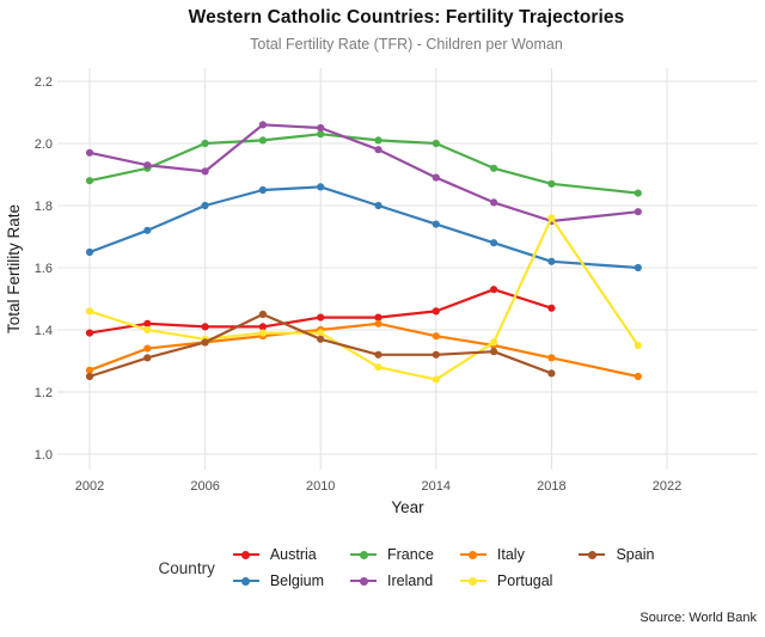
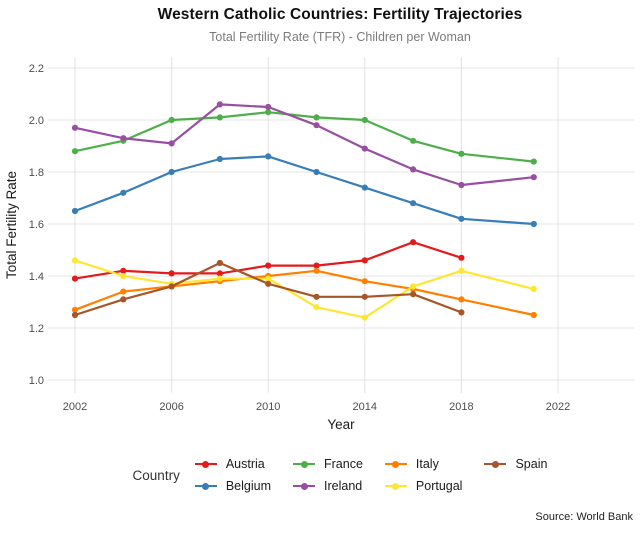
Portugal/2018: 1.76 -> 1.42
